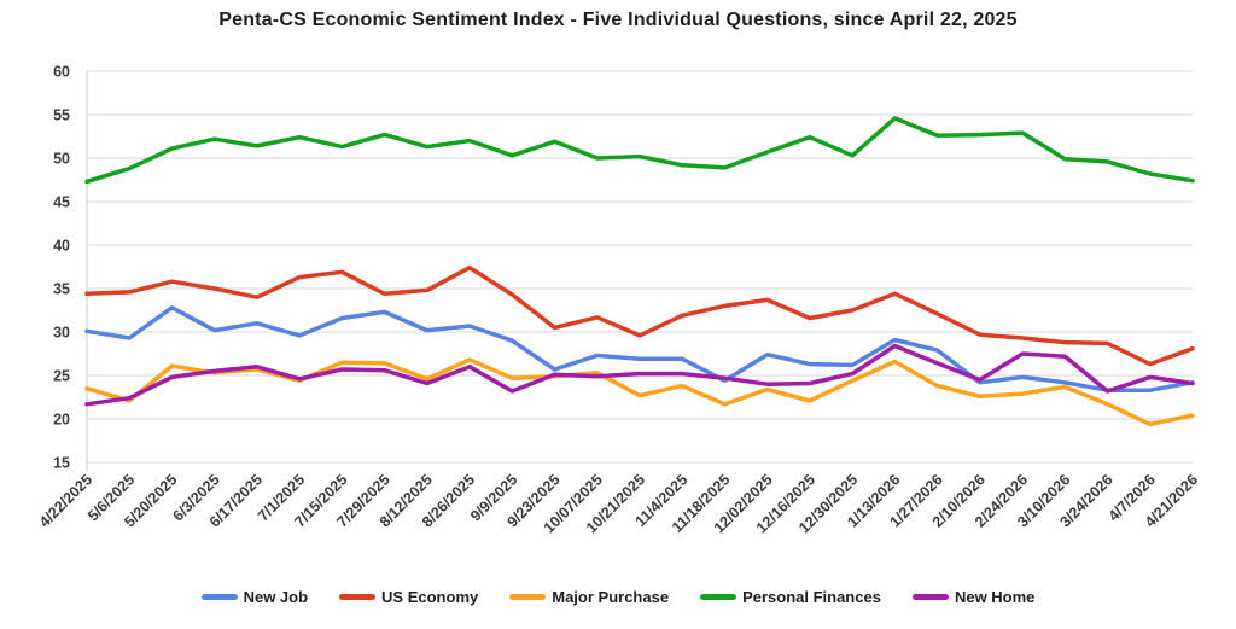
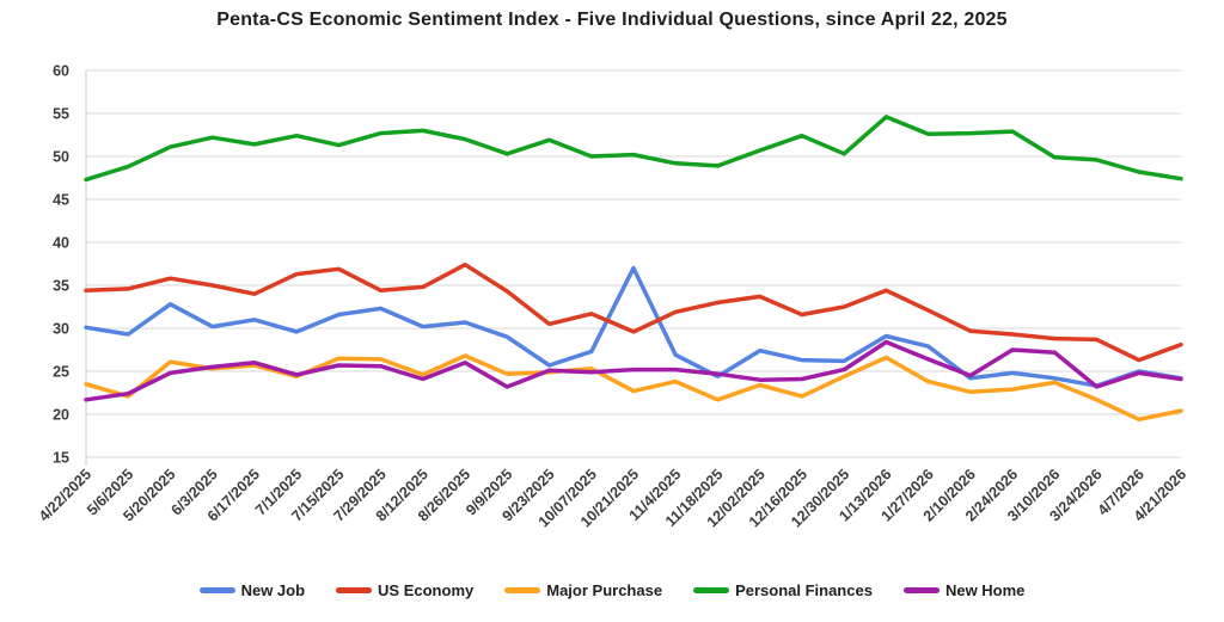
Personal Finances/8/12/2025: 51 -> 53
New Job/10/21/2025: 27 -> 37
New Job/4/7/2026: 23 -> 25
